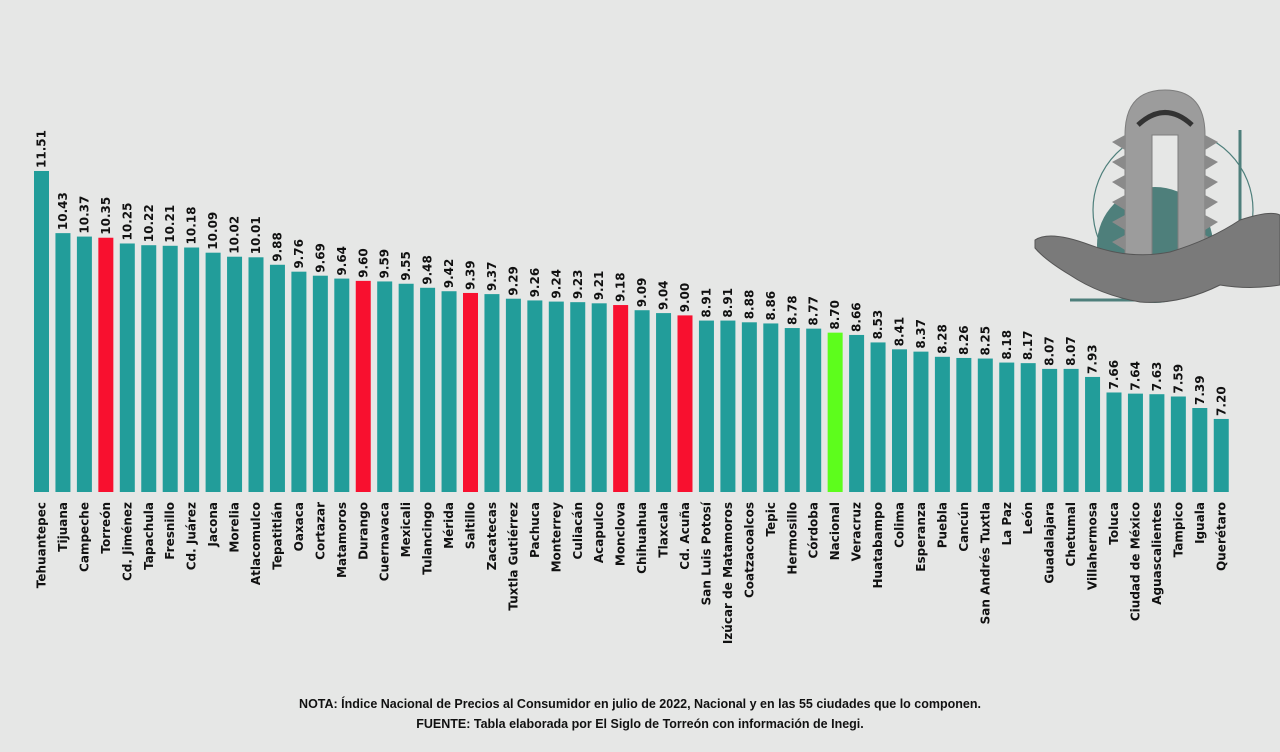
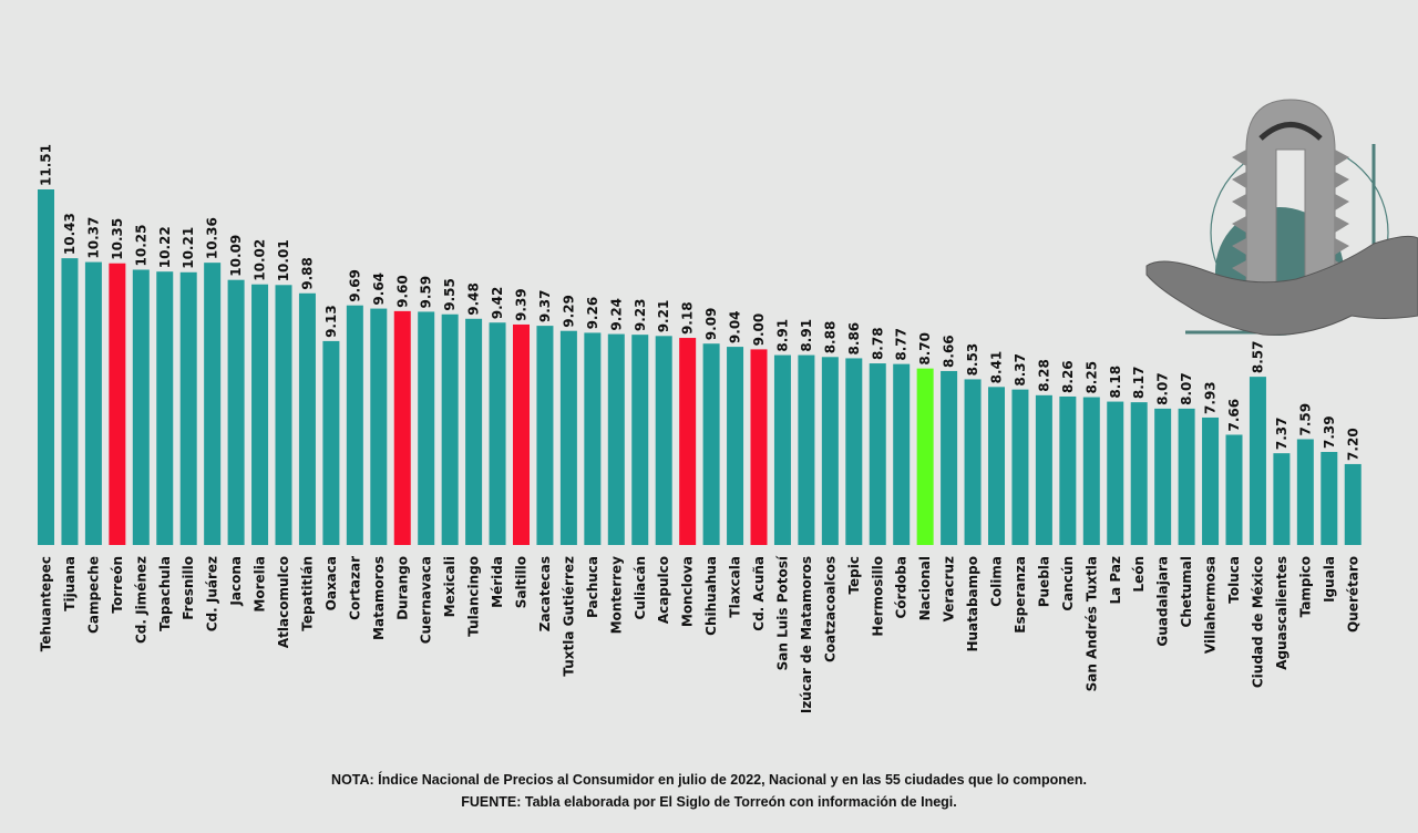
Cd. Juárez: 10.18 -> 10.36
Oaxaca: 9.76 -> 9.13
Ciudad de México: 7.64 -> 8.57
Aguascalientes: 7.63 -> 7.37
